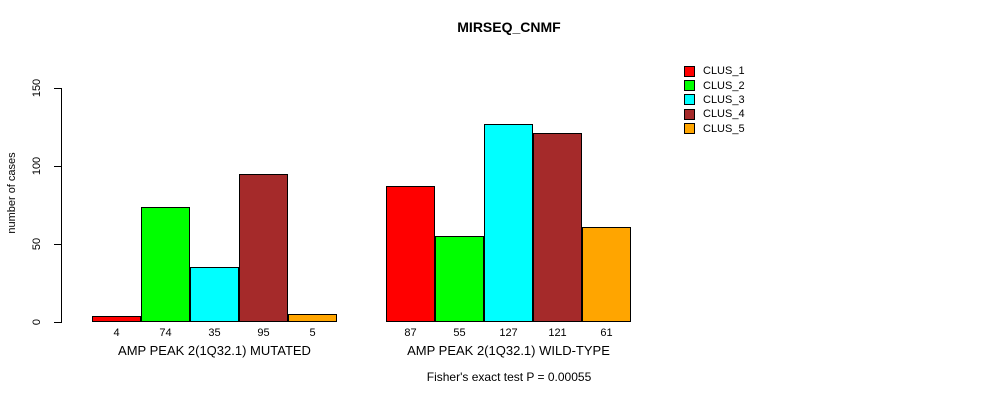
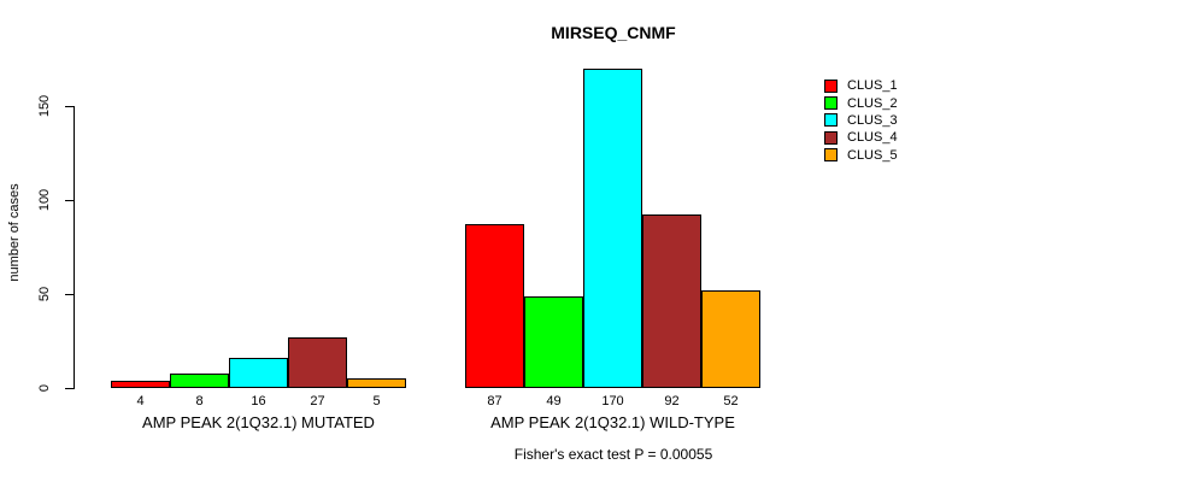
CLUS_2/AMP PEAK 2(1Q32.1) MUTATED: 74 -> 8
CLUS_3/AMP PEAK 2(1Q32.1) MUTATED: 35 -> 16
CLUS_4/AMP PEAK 2(1Q32.1) MUTATED: 95 -> 27
CLUS_2/AMP PEAK 2(1Q32.1) WILD-TYPE: 55 -> 49
CLUS_3/AMP PEAK 2(1Q32.1) WILD-TYPE: 127 -> 170
CLUS_4/AMP PEAK 2(1Q32.1) WILD-TYPE: 121 -> 92
CLUS_5/AMP PEAK 2(1Q32.1) WILD-TYPE: 61 -> 52
